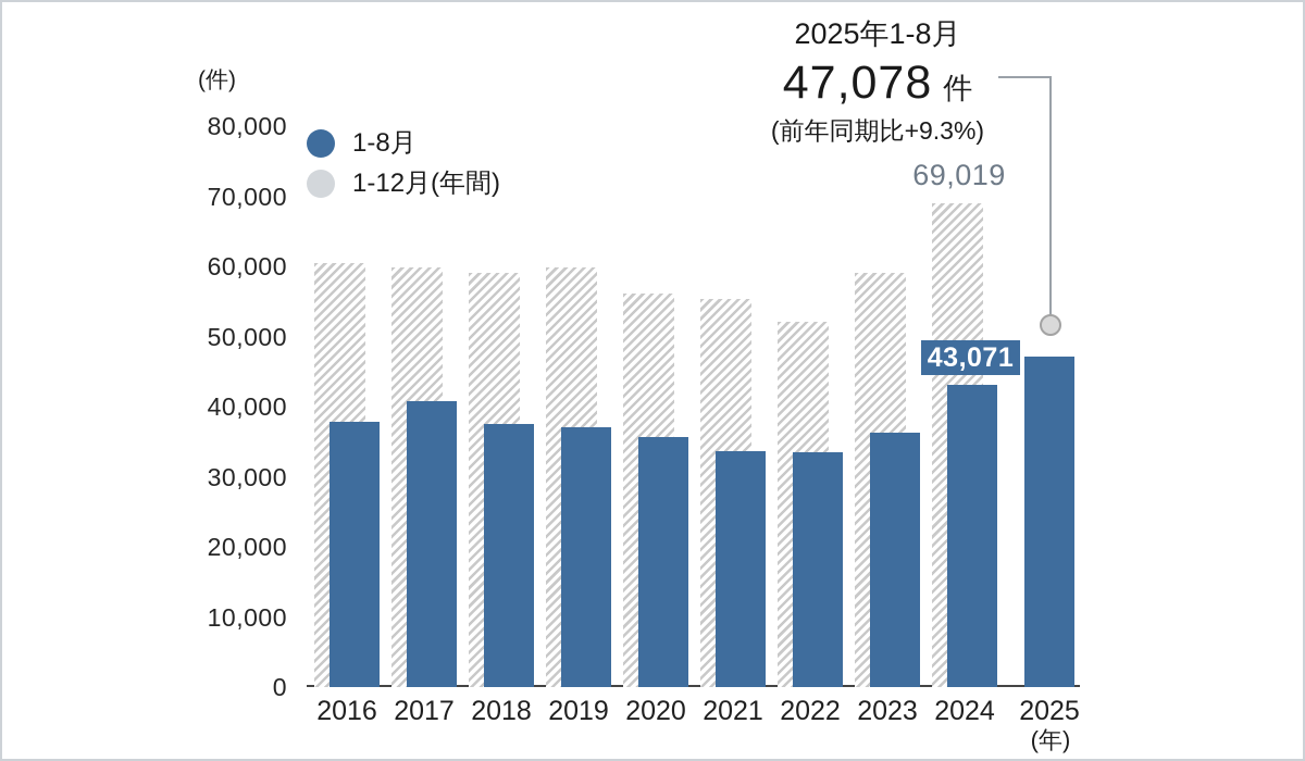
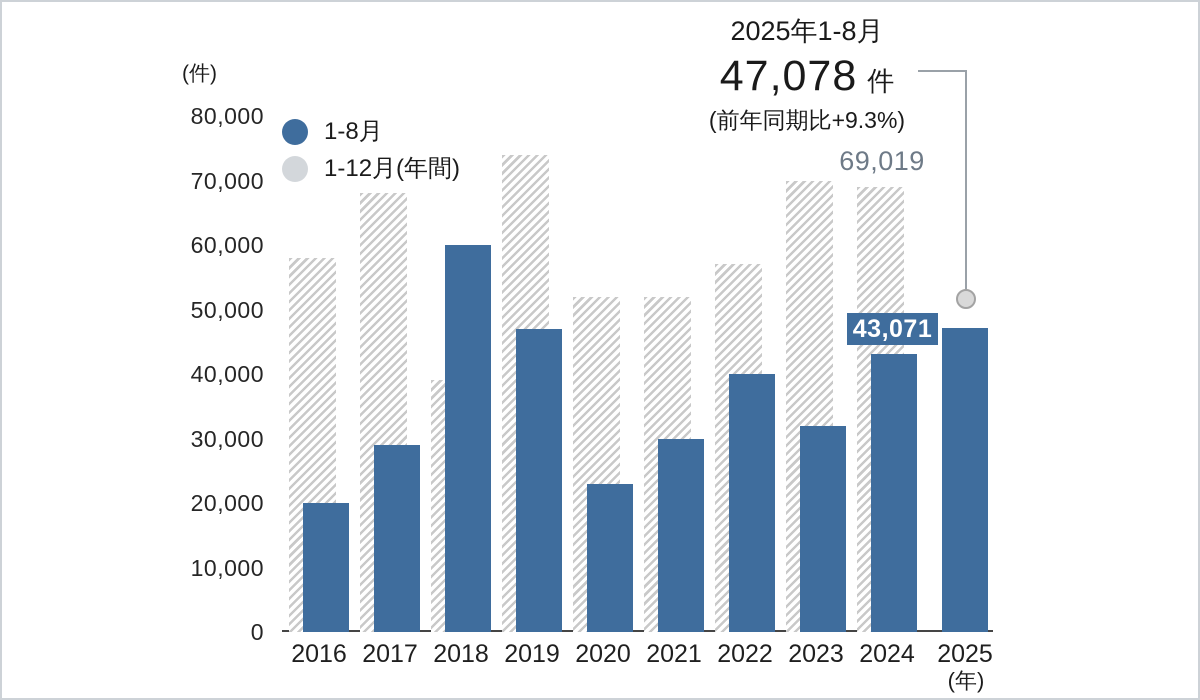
1-8月/2016: 38000 -> 20000
1-12月(年間)/2016: 60000 -> 58000
1-8月/2017: 41000 -> 29000
1-12月(年間)/2017: 60000 -> 68000
1-8月/2018: 38000 -> 60000
1-12月(年間)/2018: 59000 -> 39000
1-8月/2019: 37000 -> 47000
1-12月(年間)/2019: 60000 -> 74000
1-8月/2020: 36000 -> 23000
1-12月(年間)/2020: 56000 -> 52000
1-8月/2021: 34000 -> 30000
1-12月(年間)/2021: 55000 -> 52000
1-8月/2022: 34000 -> 40000
1-12月(年間)/2022: 52000 -> 57000
1-8月/2023: 36000 -> 32000
1-12月(年間)/2023: 59000 -> 70000
